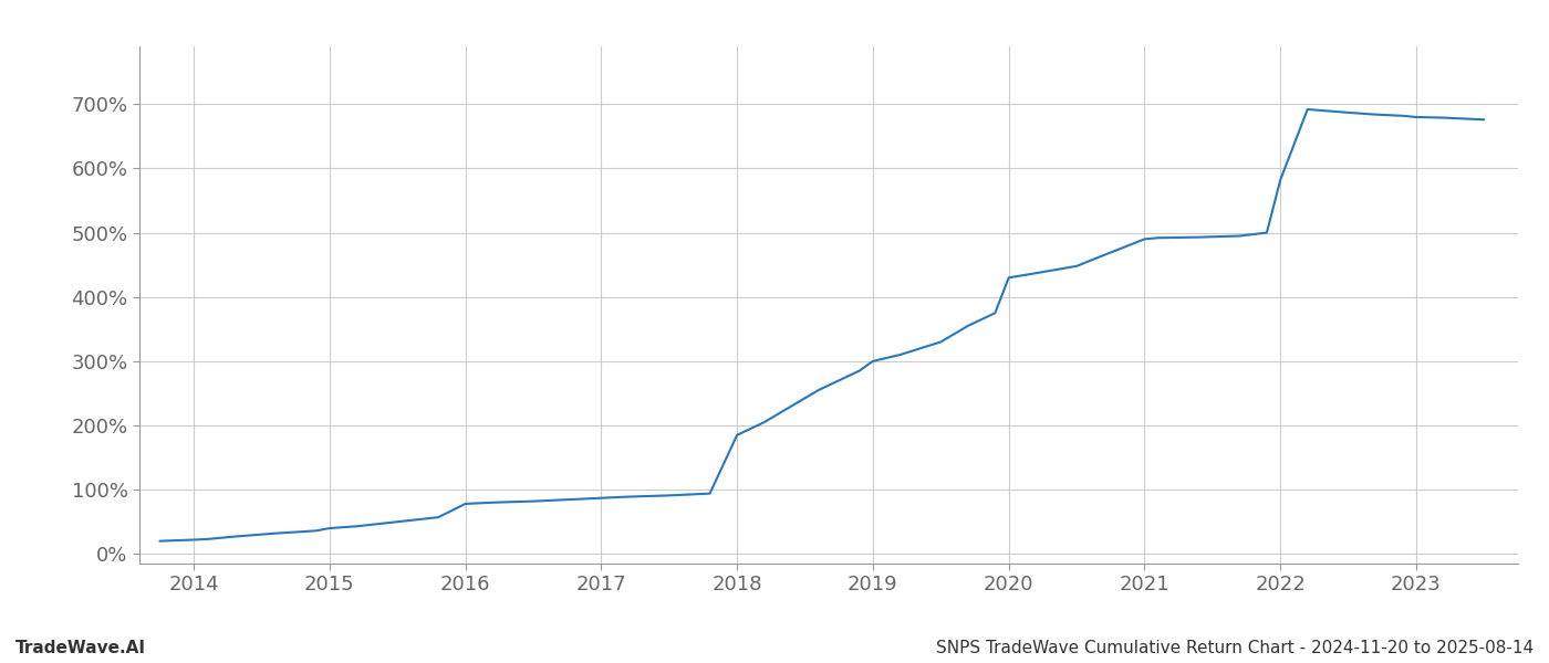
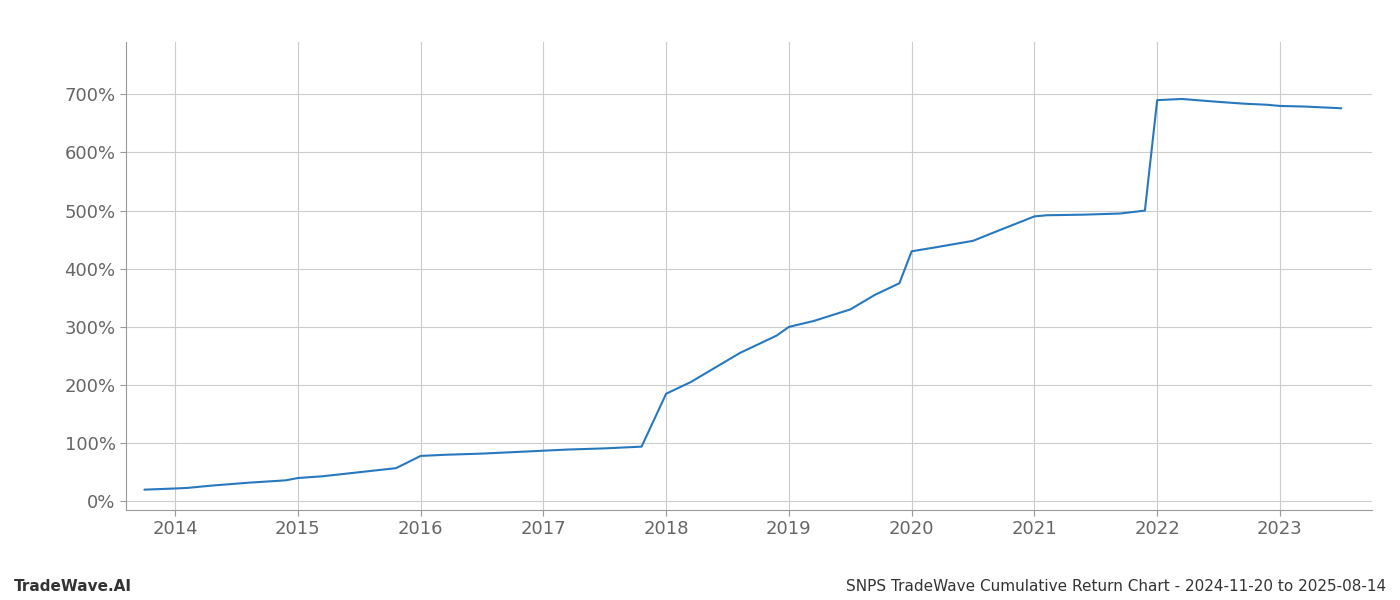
2022: 582% -> 690%
